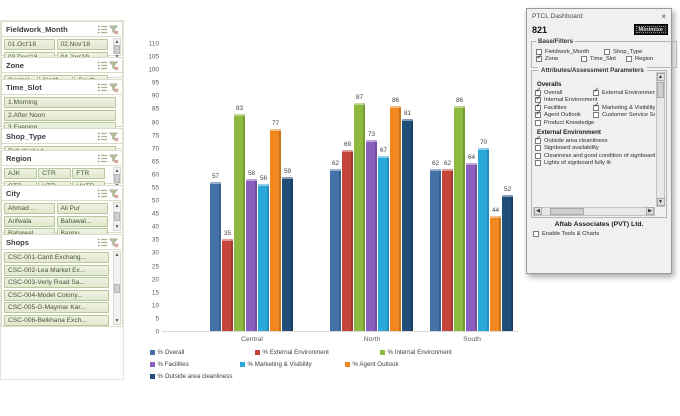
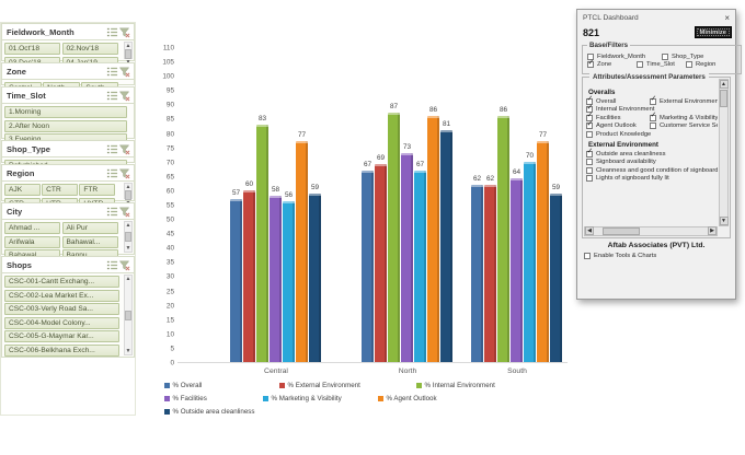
% External Environment/Central: 35 -> 60
% Overall/North: 62 -> 67
% Agent Outlook/South: 44 -> 77
% Outside area cleanliness/South: 52 -> 59
